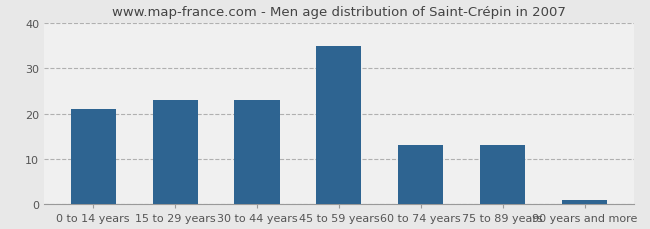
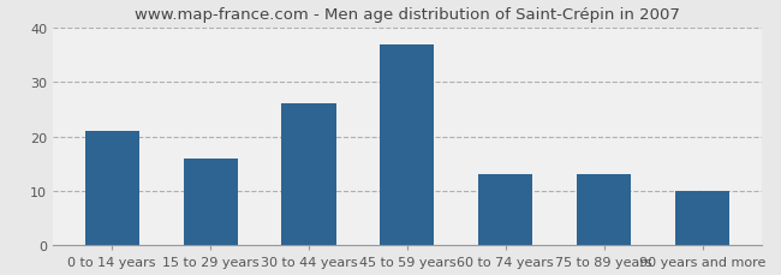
15 to 29 years: 23 -> 16
30 to 44 years: 23 -> 26
45 to 59 years: 35 -> 37
90 years and more: 1 -> 10
